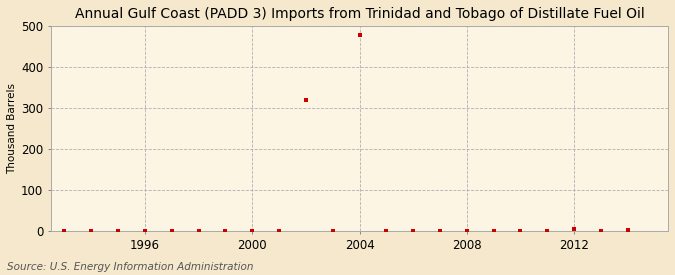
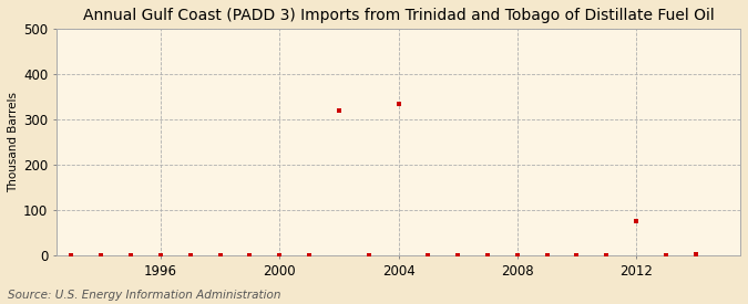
2004: 479 -> 335
2012: 5 -> 75
